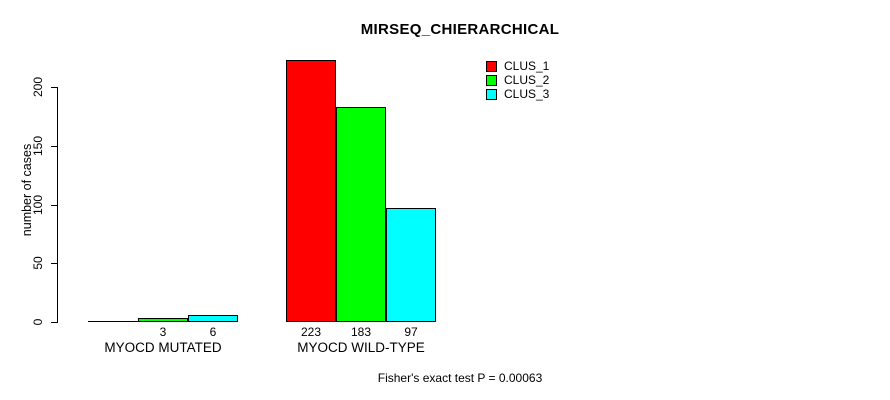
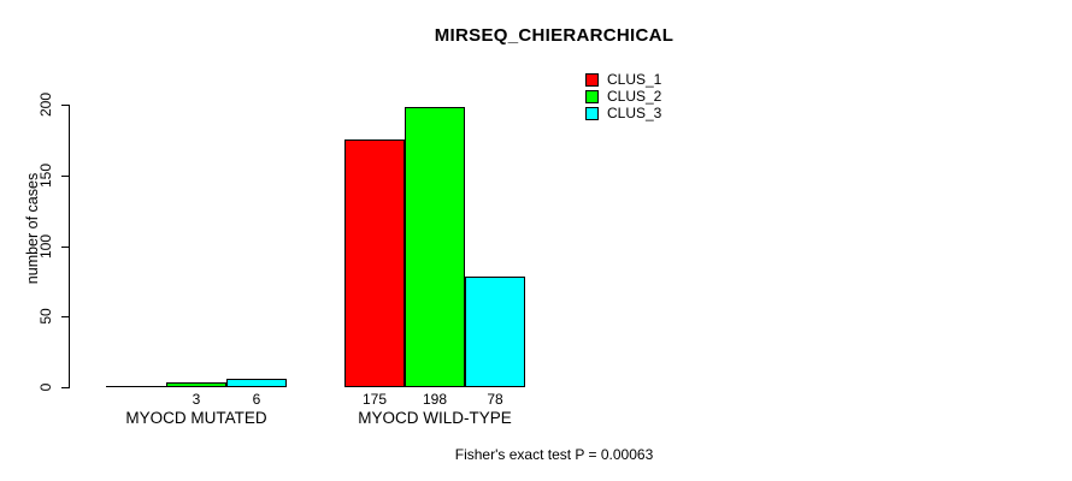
CLUS_1/MYOCD WILD-TYPE: 223 -> 175
CLUS_2/MYOCD WILD-TYPE: 183 -> 198
CLUS_3/MYOCD WILD-TYPE: 97 -> 78
